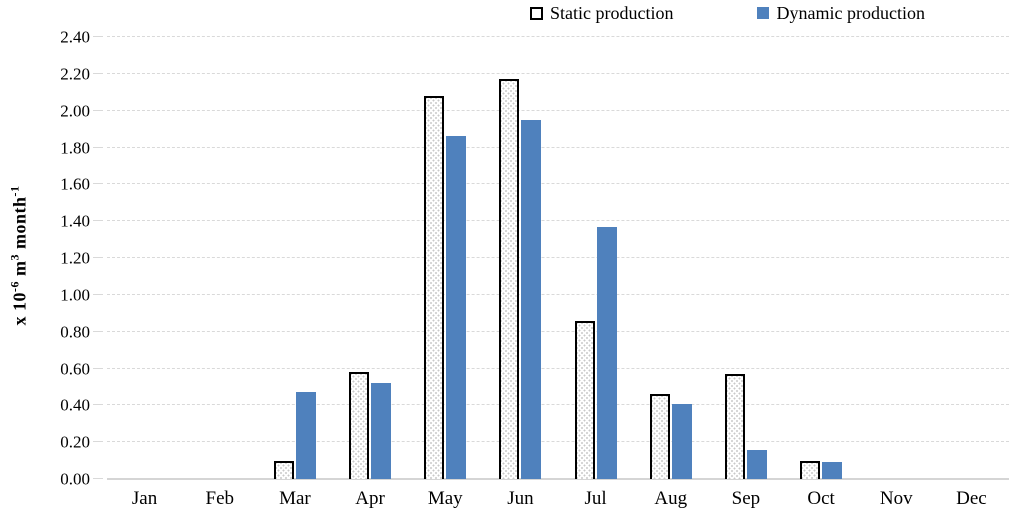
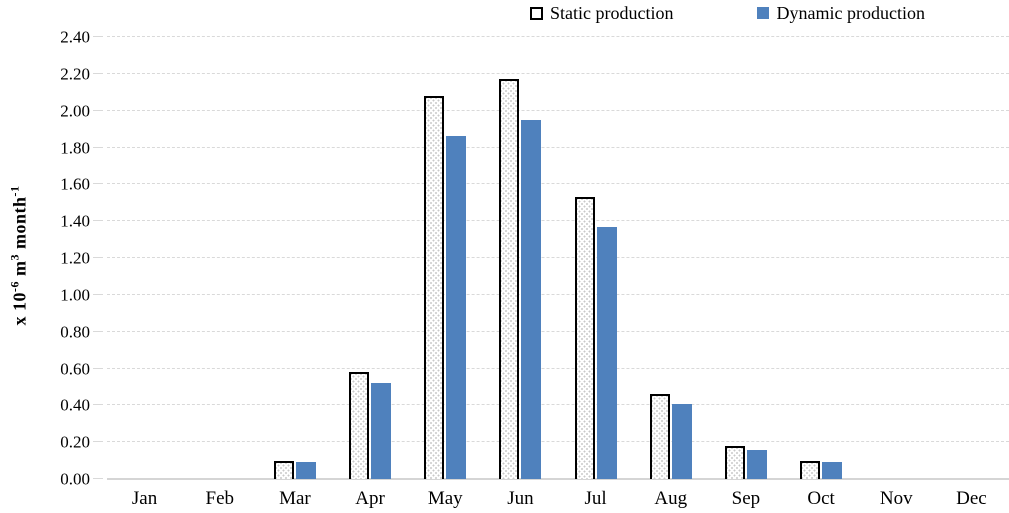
Dynamic production/Mar: 0.47 -> 0.09
Static production/Jul: 0.86 -> 1.53
Static production/Sep: 0.57 -> 0.18
